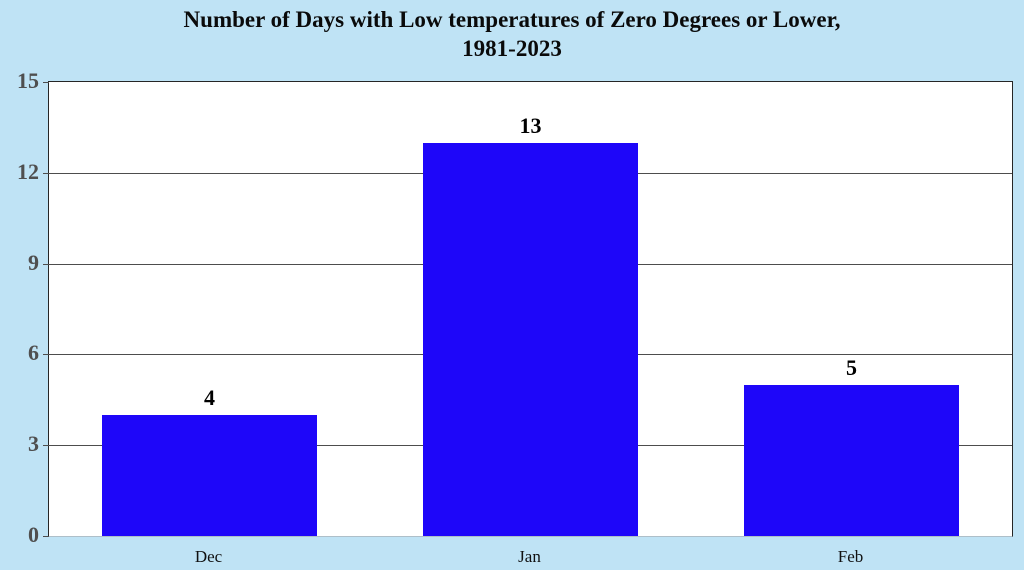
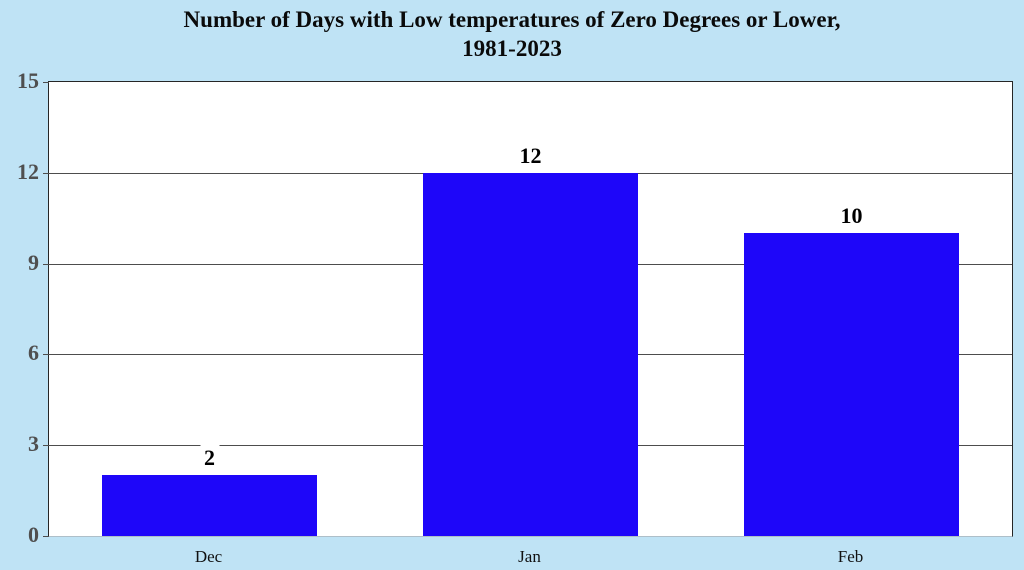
Dec: 4 -> 2
Jan: 13 -> 12
Feb: 5 -> 10
